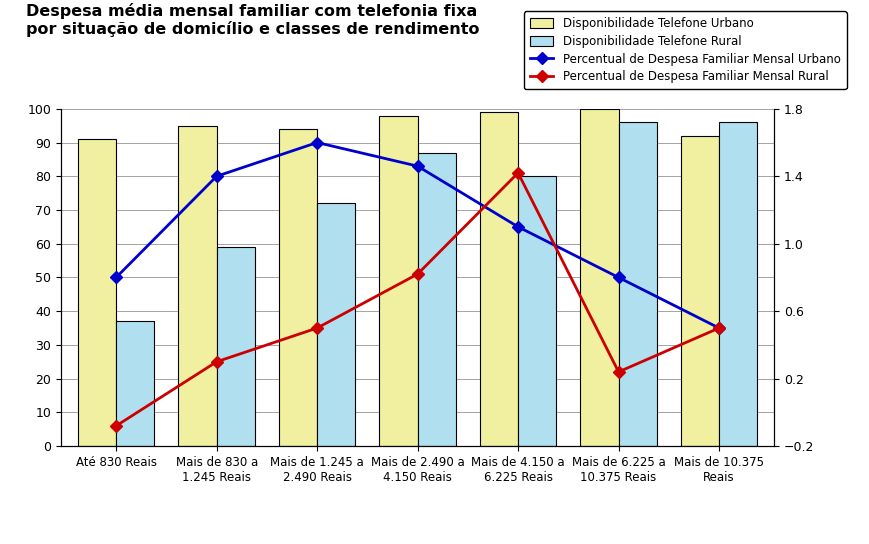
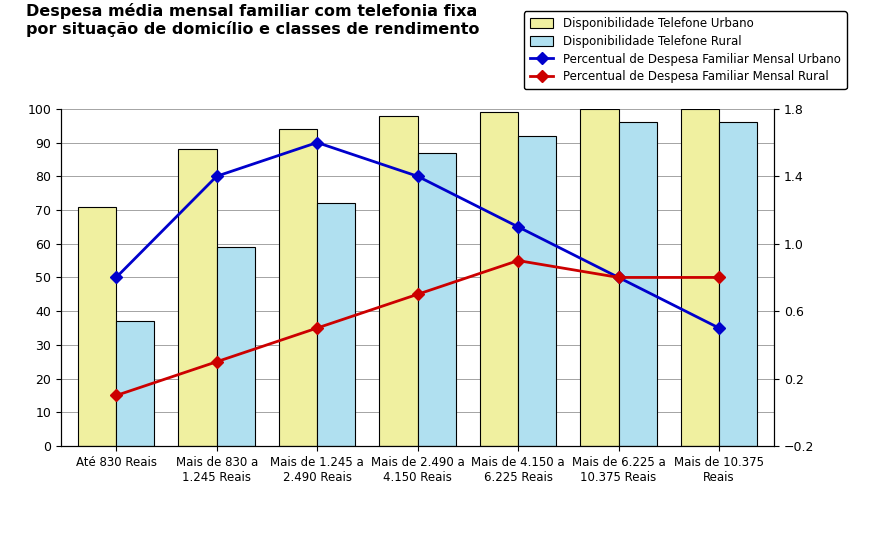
Disponibilidade Telefone Urbano/Até 830 Reais: 91 -> 71
Percentual de Despesa Familiar Mensal Rural/Até 830 Reais: 6 -> 15
Disponibilidade Telefone Urbano/Mais de 830 a 1.245 Reais: 95 -> 88
Percentual de Despesa Familiar Mensal Urbano/Mais de 2.490 a 4.150 Reais: 83 -> 80
Percentual de Despesa Familiar Mensal Rural/Mais de 2.490 a 4.150 Reais: 51 -> 45
Percentual de Despesa Familiar Mensal Rural/Mais de 4.150 a 6.225 Reais: 81 -> 55
Disponibilidade Telefone Rural/Mais de 4.150 a 6.225 Reais: 80 -> 92
Percentual de Despesa Familiar Mensal Rural/Mais de 6.225 a 10.375 Reais: 22 -> 50
Disponibilidade Telefone Urbano/Mais de 10.375 Reais: 92 -> 100
Percentual de Despesa Familiar Mensal Rural/Mais de 10.375 Reais: 35 -> 50
